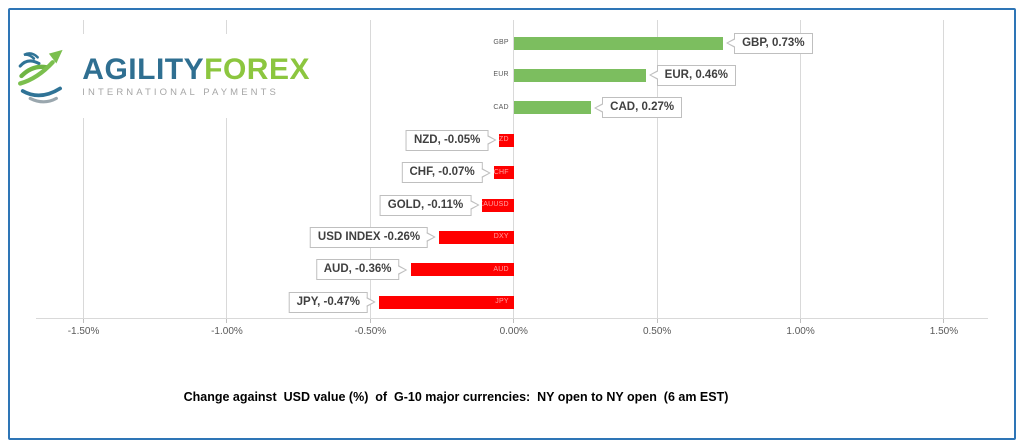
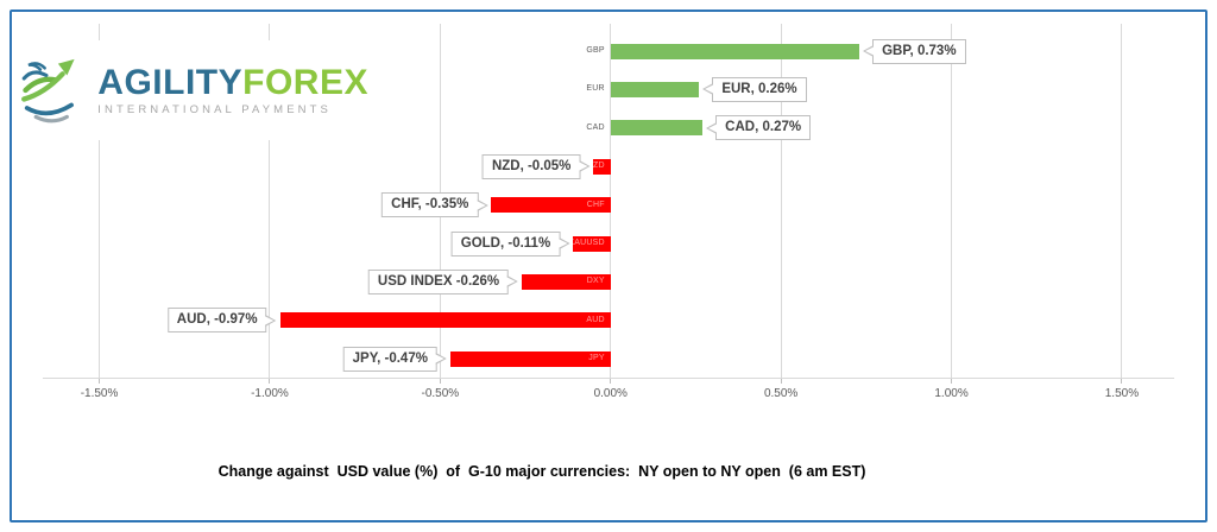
EUR: 0.46% -> 0.26%
CHF: -0.07% -> -0.35%
AUD: -0.36% -> -0.97%
